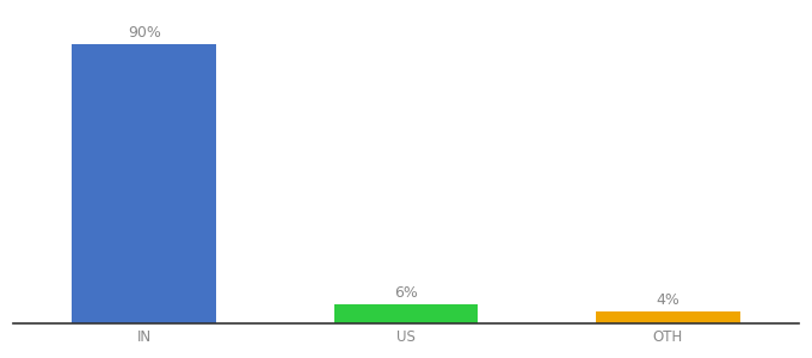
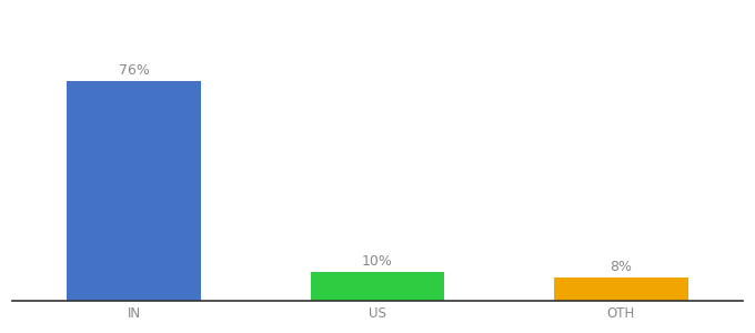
IN: 90% -> 76%
US: 6% -> 10%
OTH: 4% -> 8%
